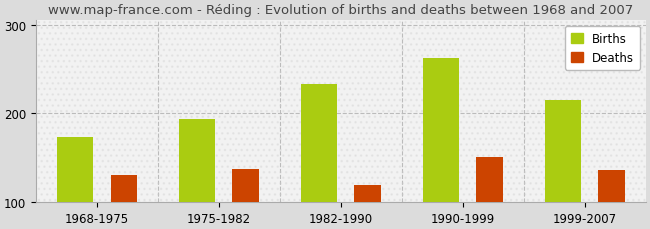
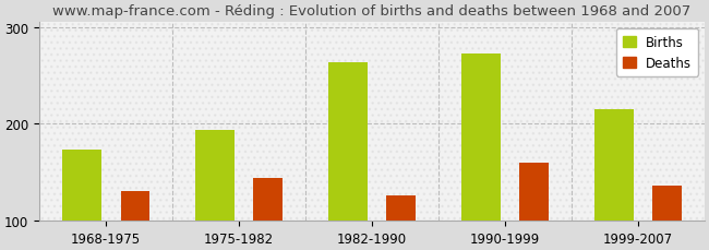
Deaths/1975-1982: 137 -> 144
Births/1982-1990: 233 -> 264
Deaths/1982-1990: 119 -> 126
Births/1990-1999: 262 -> 272
Deaths/1990-1999: 151 -> 160
